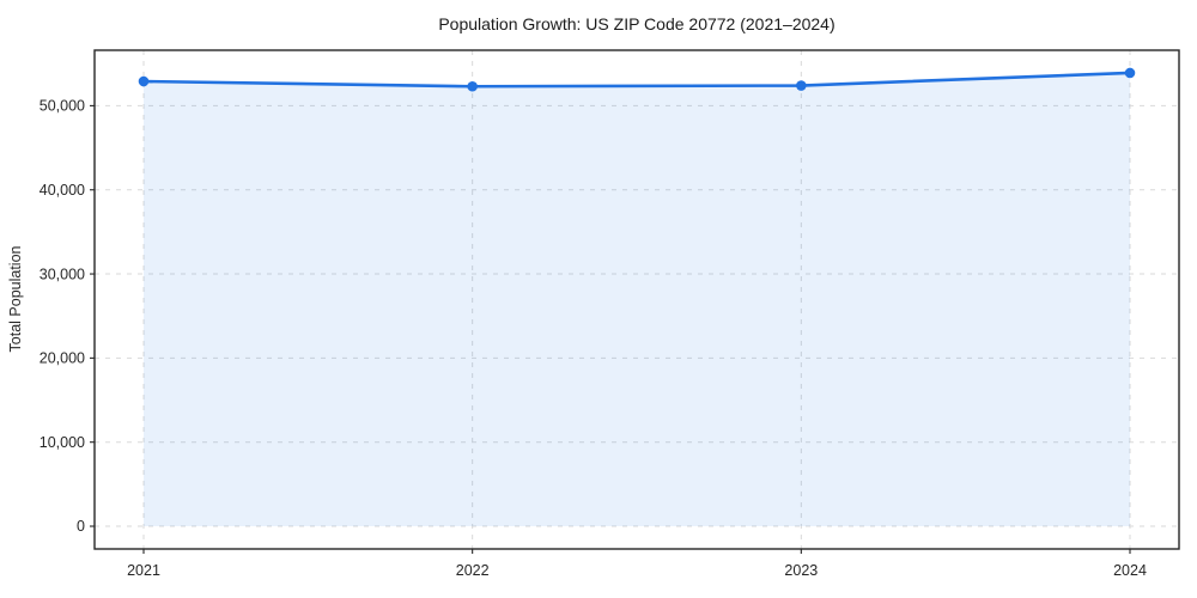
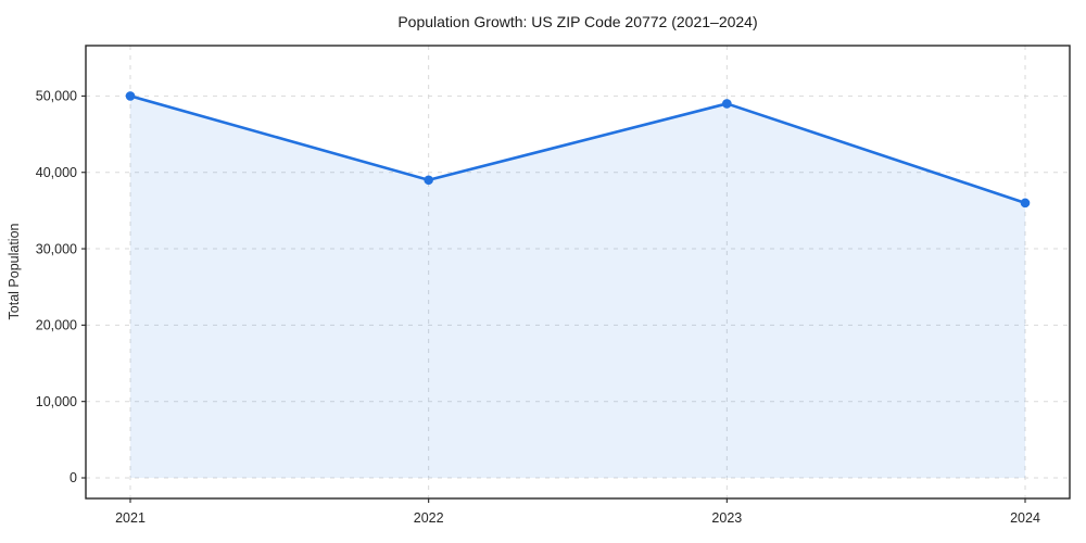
2021: 53000 -> 50000
2022: 52000 -> 39000
2023: 52000 -> 49000
2024: 54000 -> 36000
